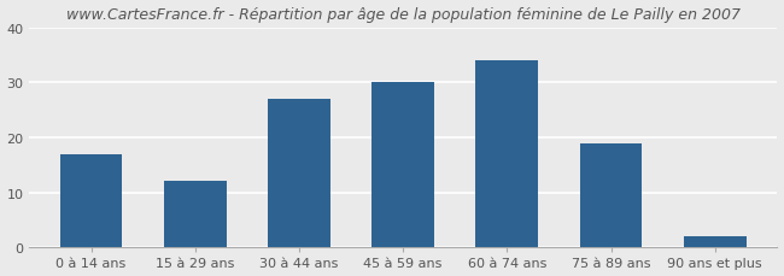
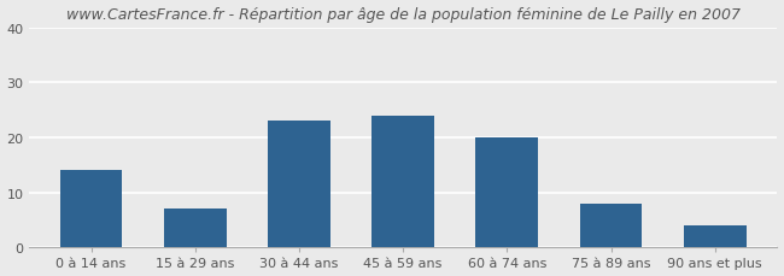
0 à 14 ans: 17 -> 14
15 à 29 ans: 12 -> 7
30 à 44 ans: 27 -> 23
45 à 59 ans: 30 -> 24
60 à 74 ans: 34 -> 20
75 à 89 ans: 19 -> 8
90 ans et plus: 2 -> 4
